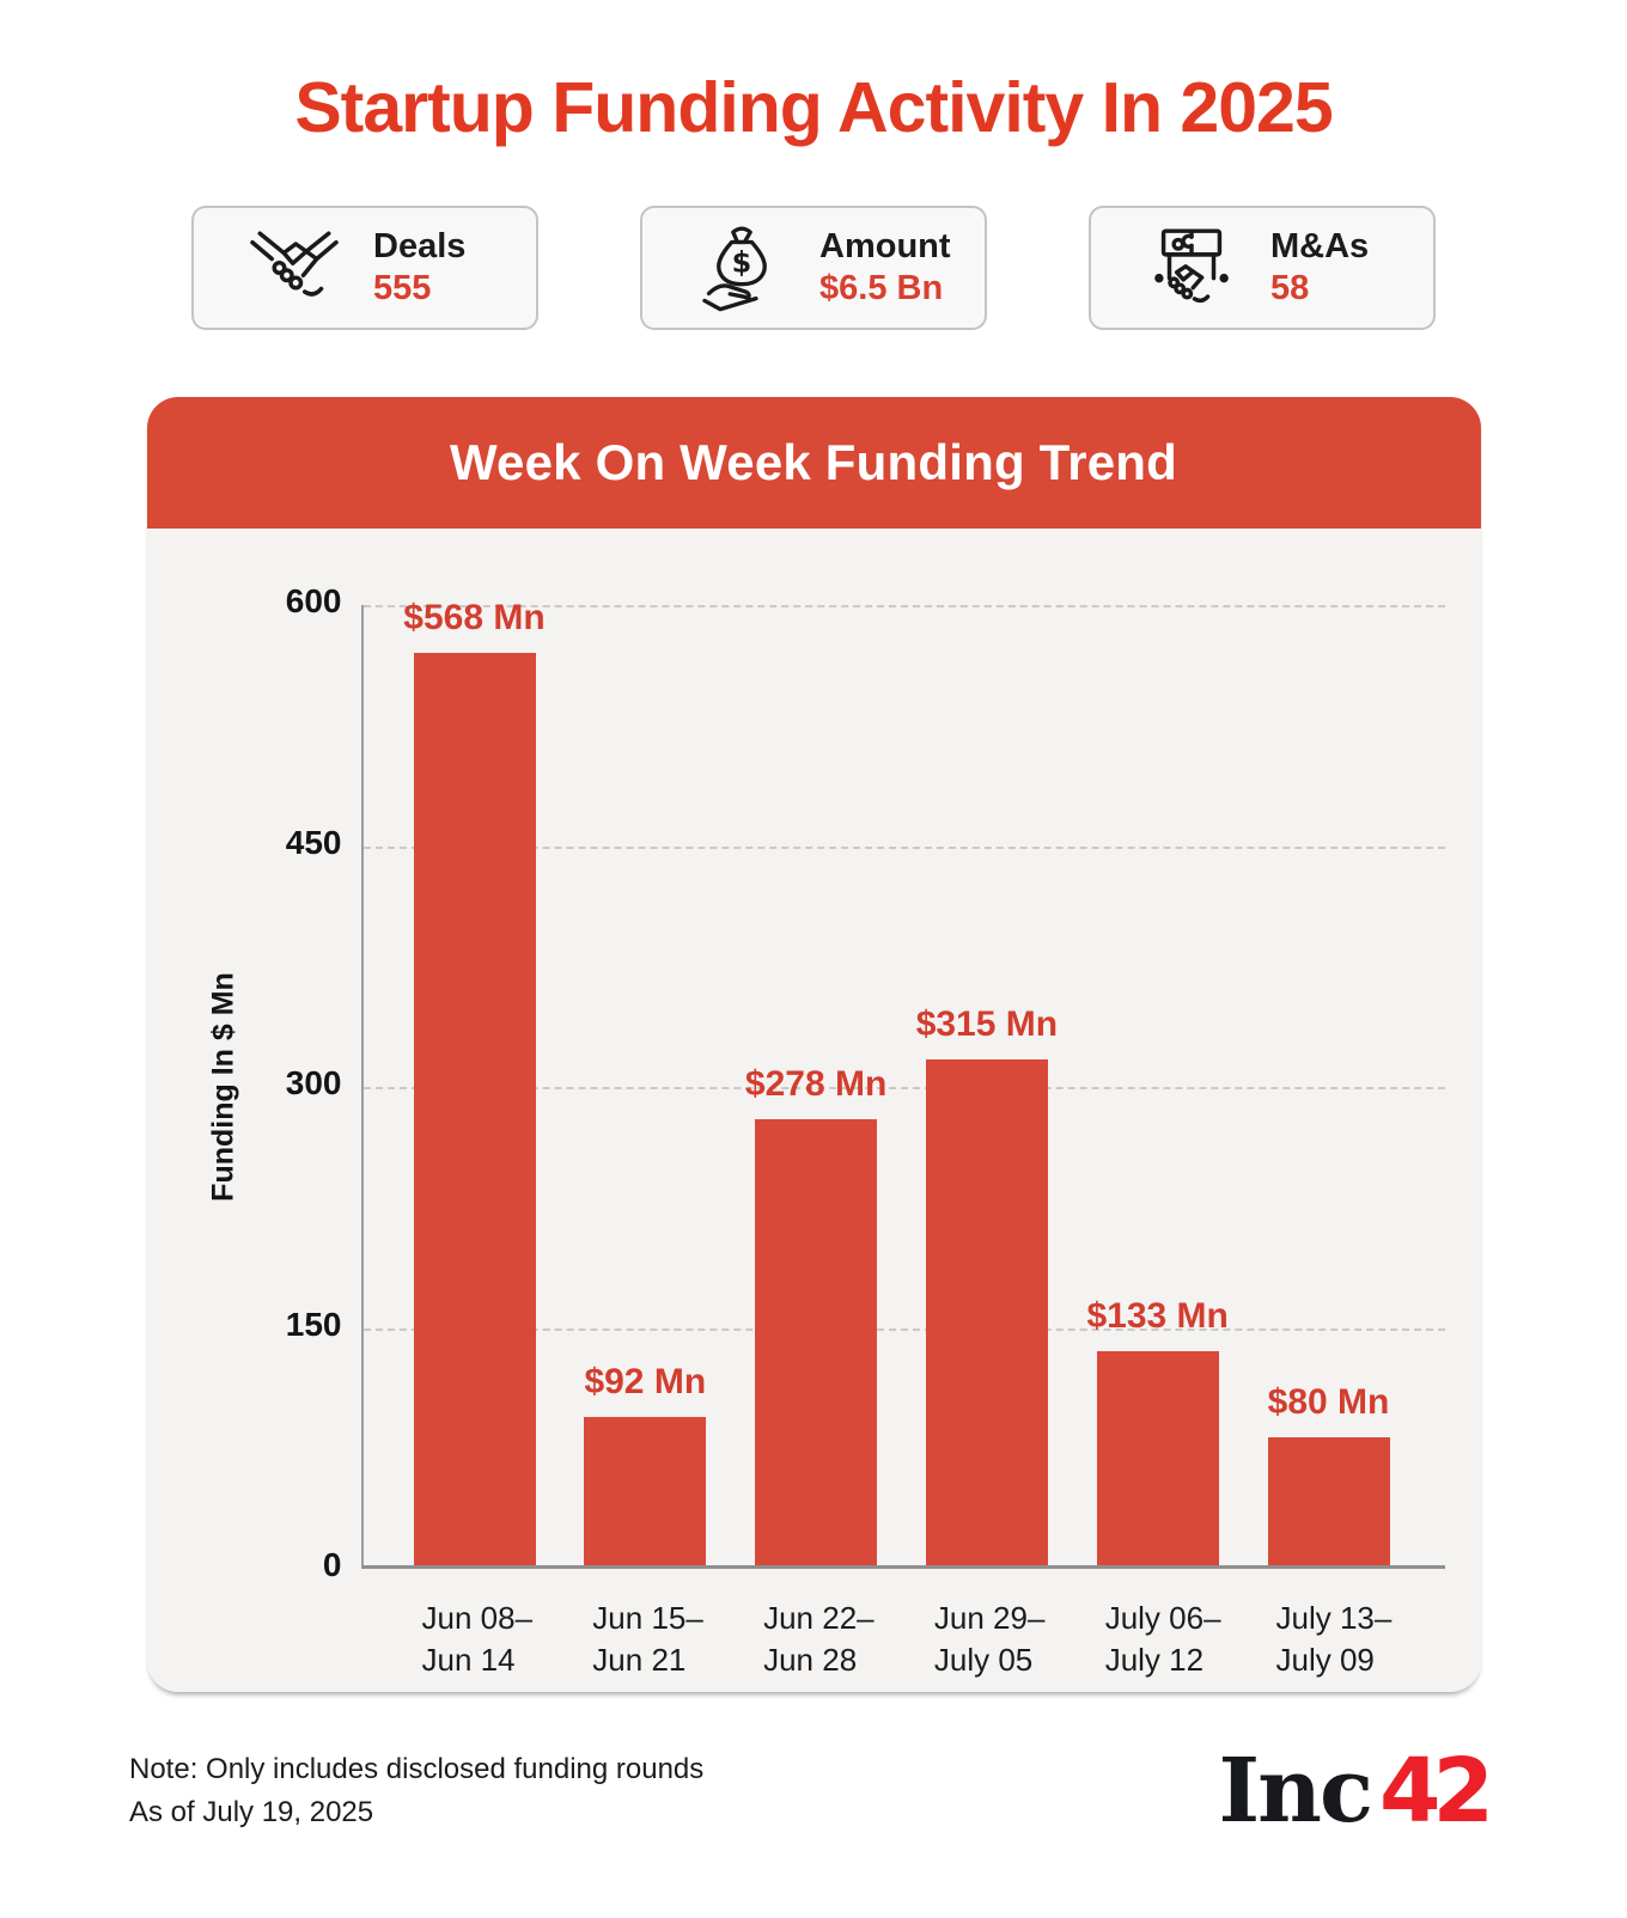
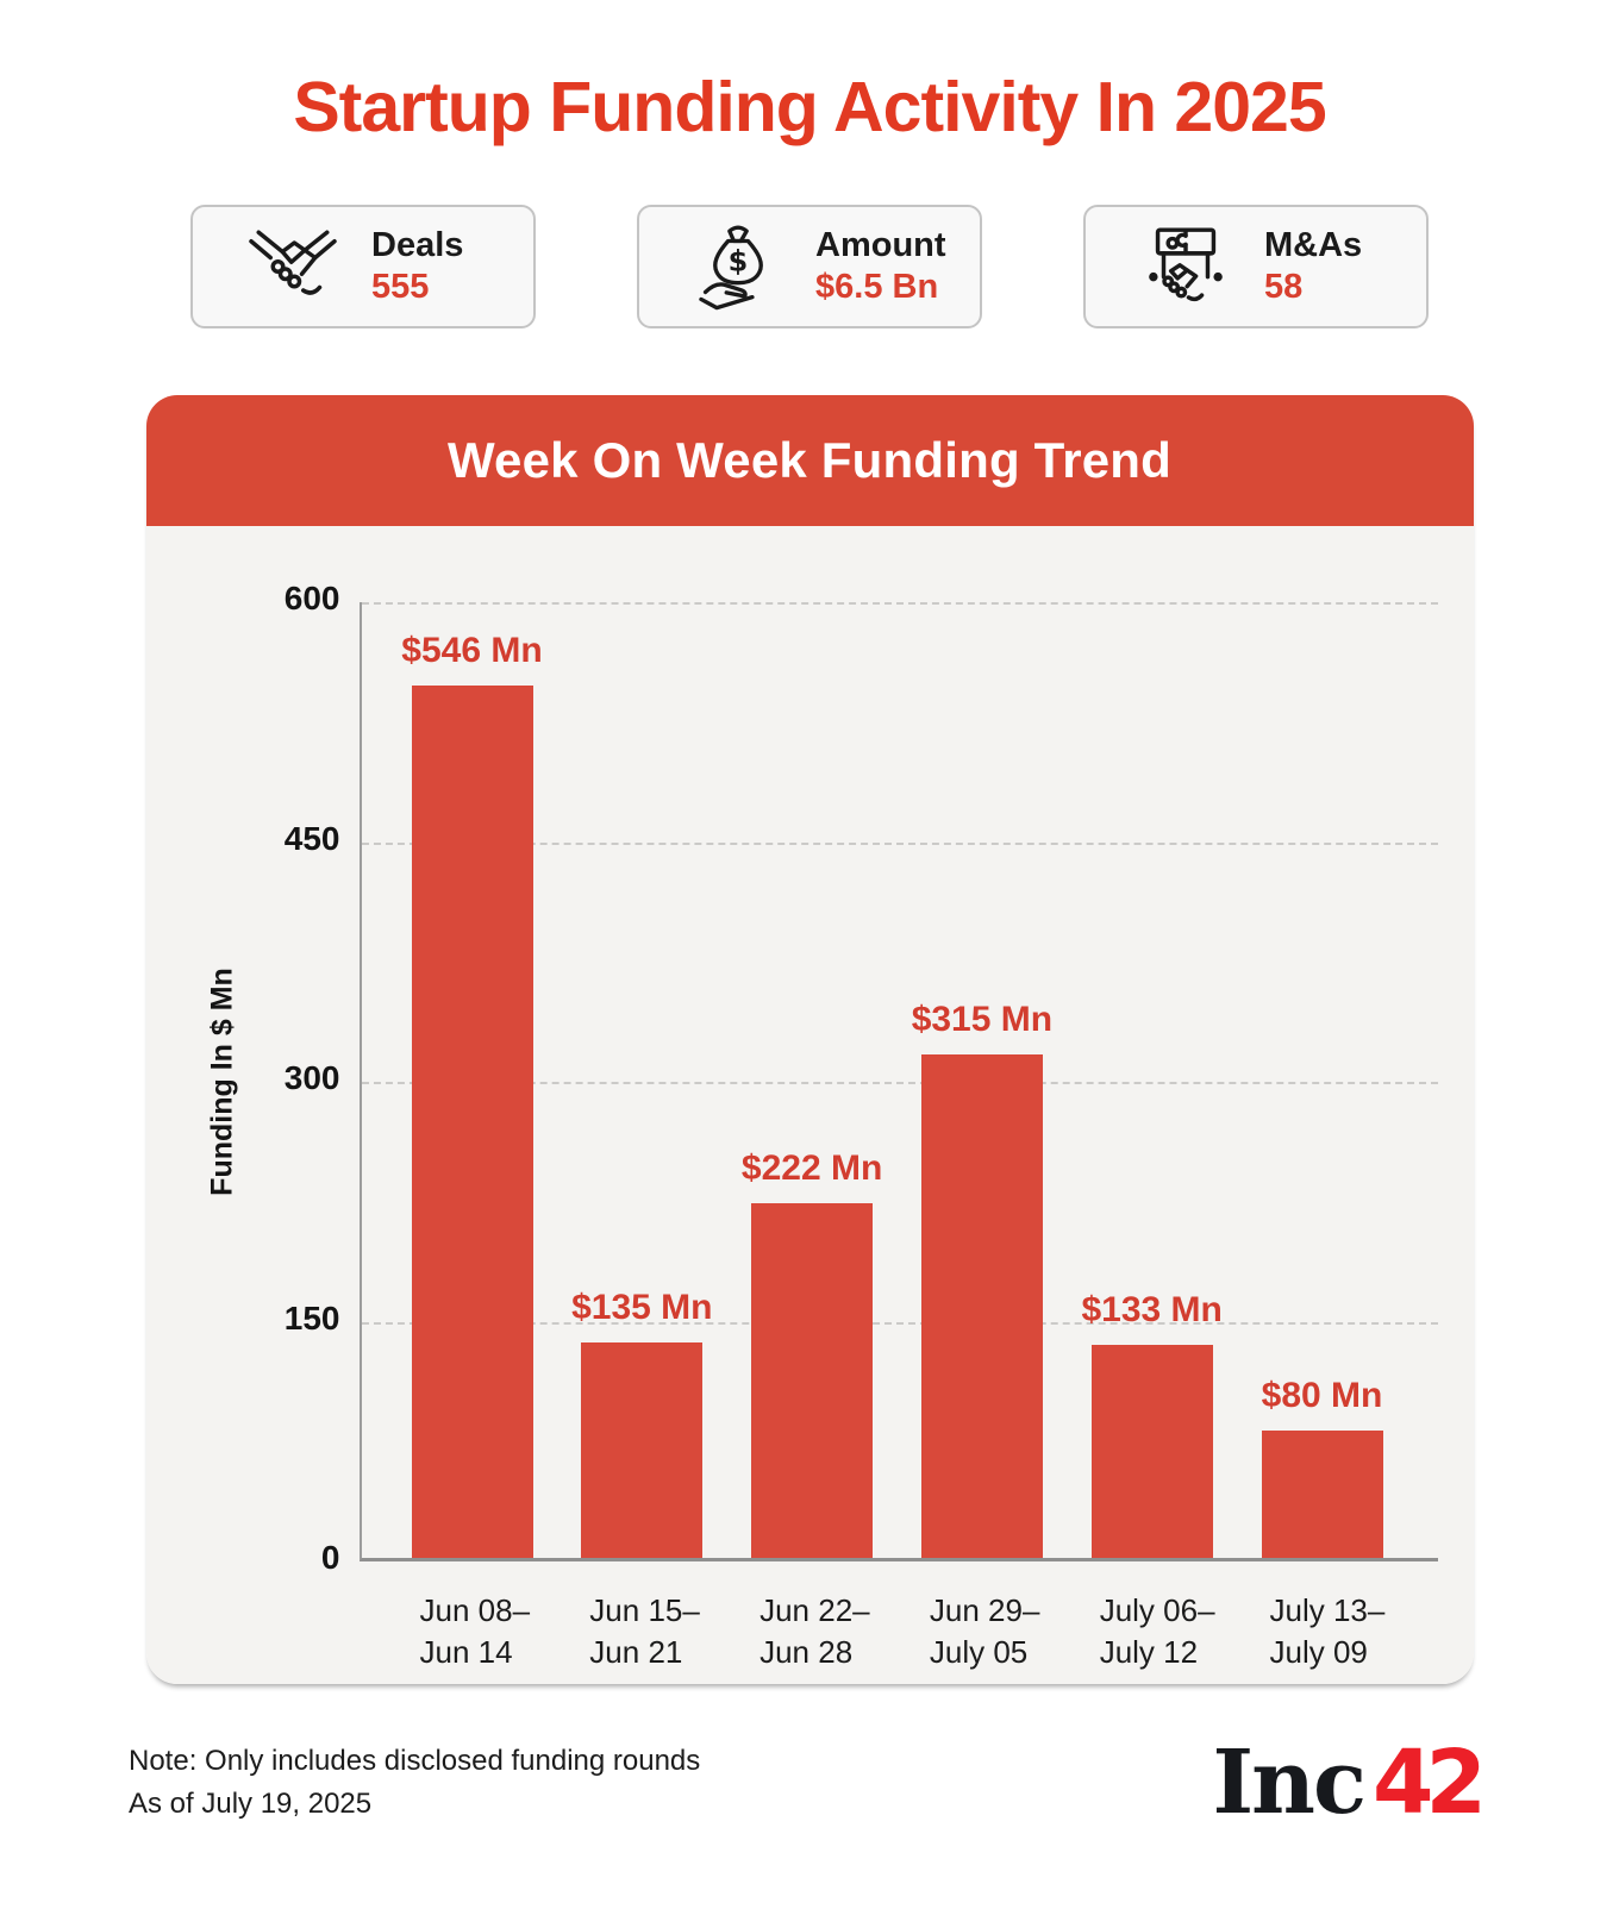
Jun 08– Jun 14: $568 -> $546
Jun 15– Jun 21: $92 -> $135
Jun 22– Jun 28: $278 -> $222
